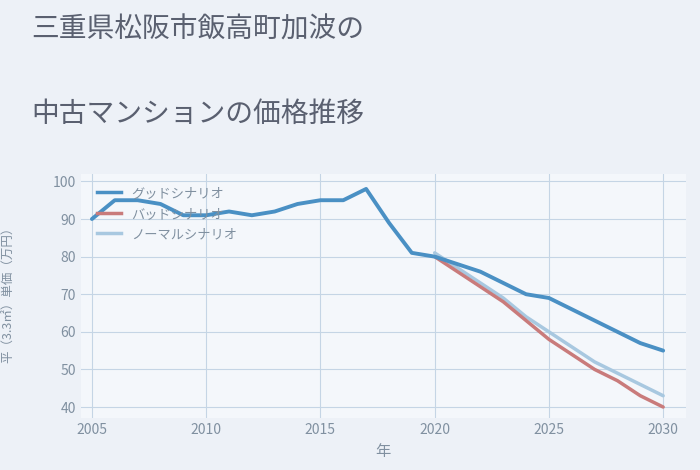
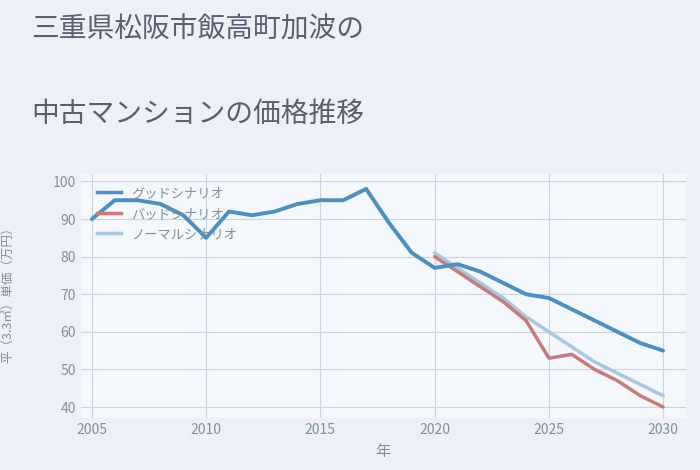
グッドシナリオ/2010: 91 -> 85
グッドシナリオ/2020: 80 -> 77
バッドシナリオ/2025: 58 -> 53
